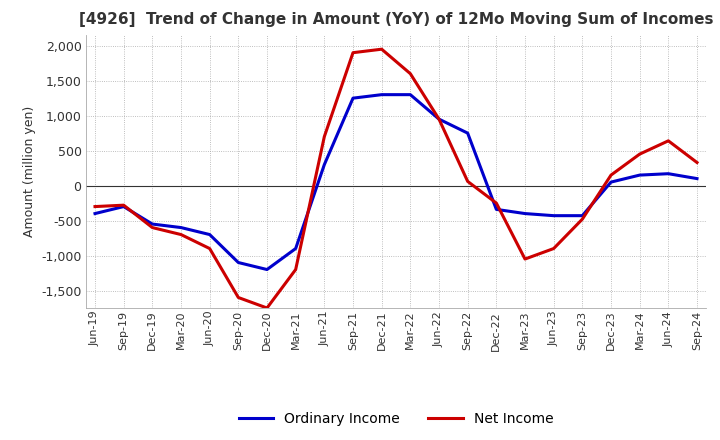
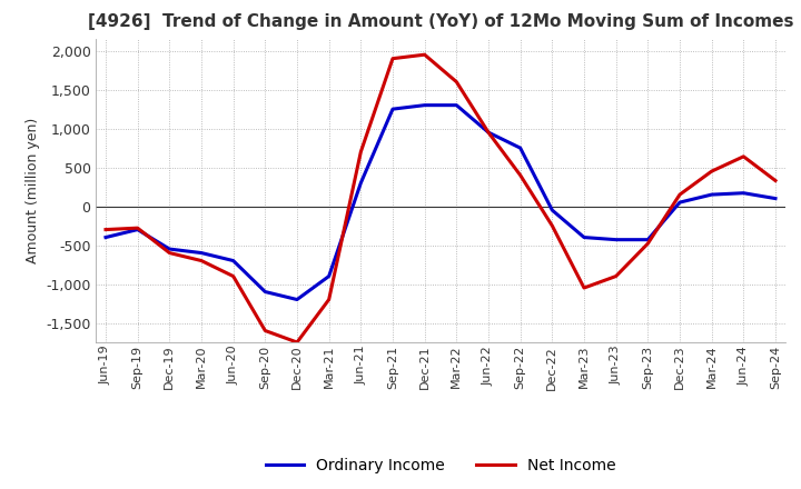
Net Income/Sep-22: 60 -> 400
Ordinary Income/Dec-22: -340 -> -50
